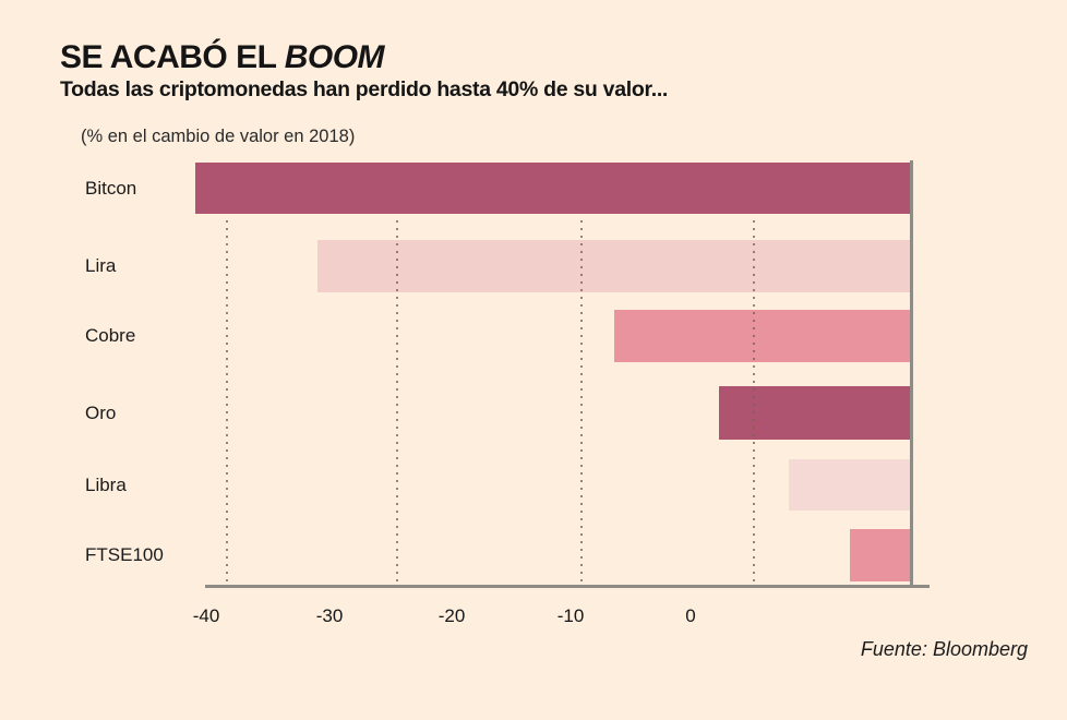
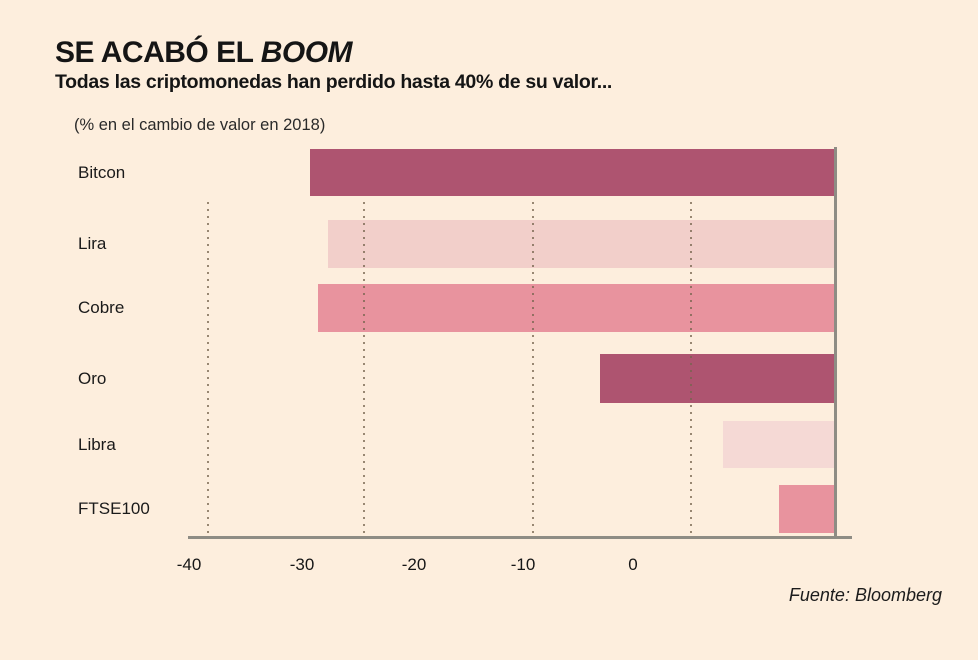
Bitcon: -41.0 -> -32.8
Lira: -34.0 -> -31.7
Cobre: -17.0 -> -32.3
Oro: -11.0 -> -14.7
